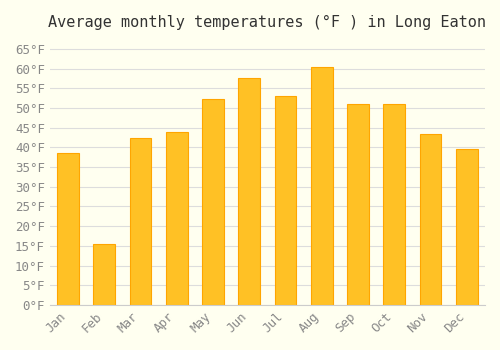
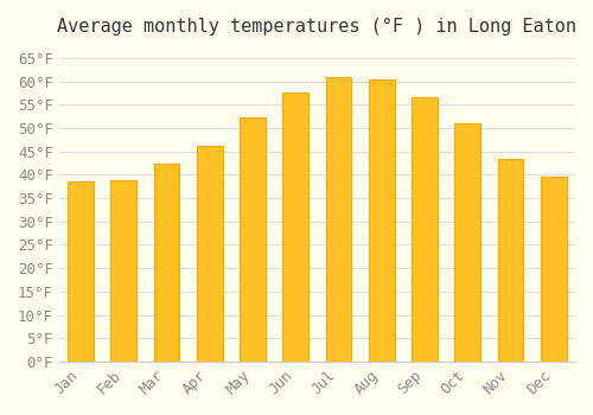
Feb: 15.5°F -> 38.7°F
Apr: 44.0°F -> 46.2°F
Jul: 53.0°F -> 61.0°F
Sep: 51.0°F -> 56.5°F
